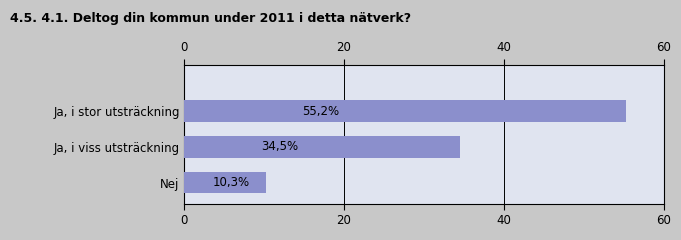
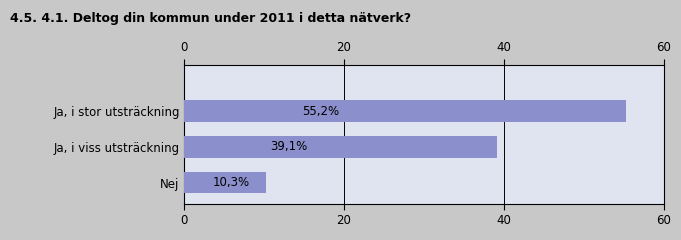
Ja, i viss utsträckning: 34,5% -> 39,1%
